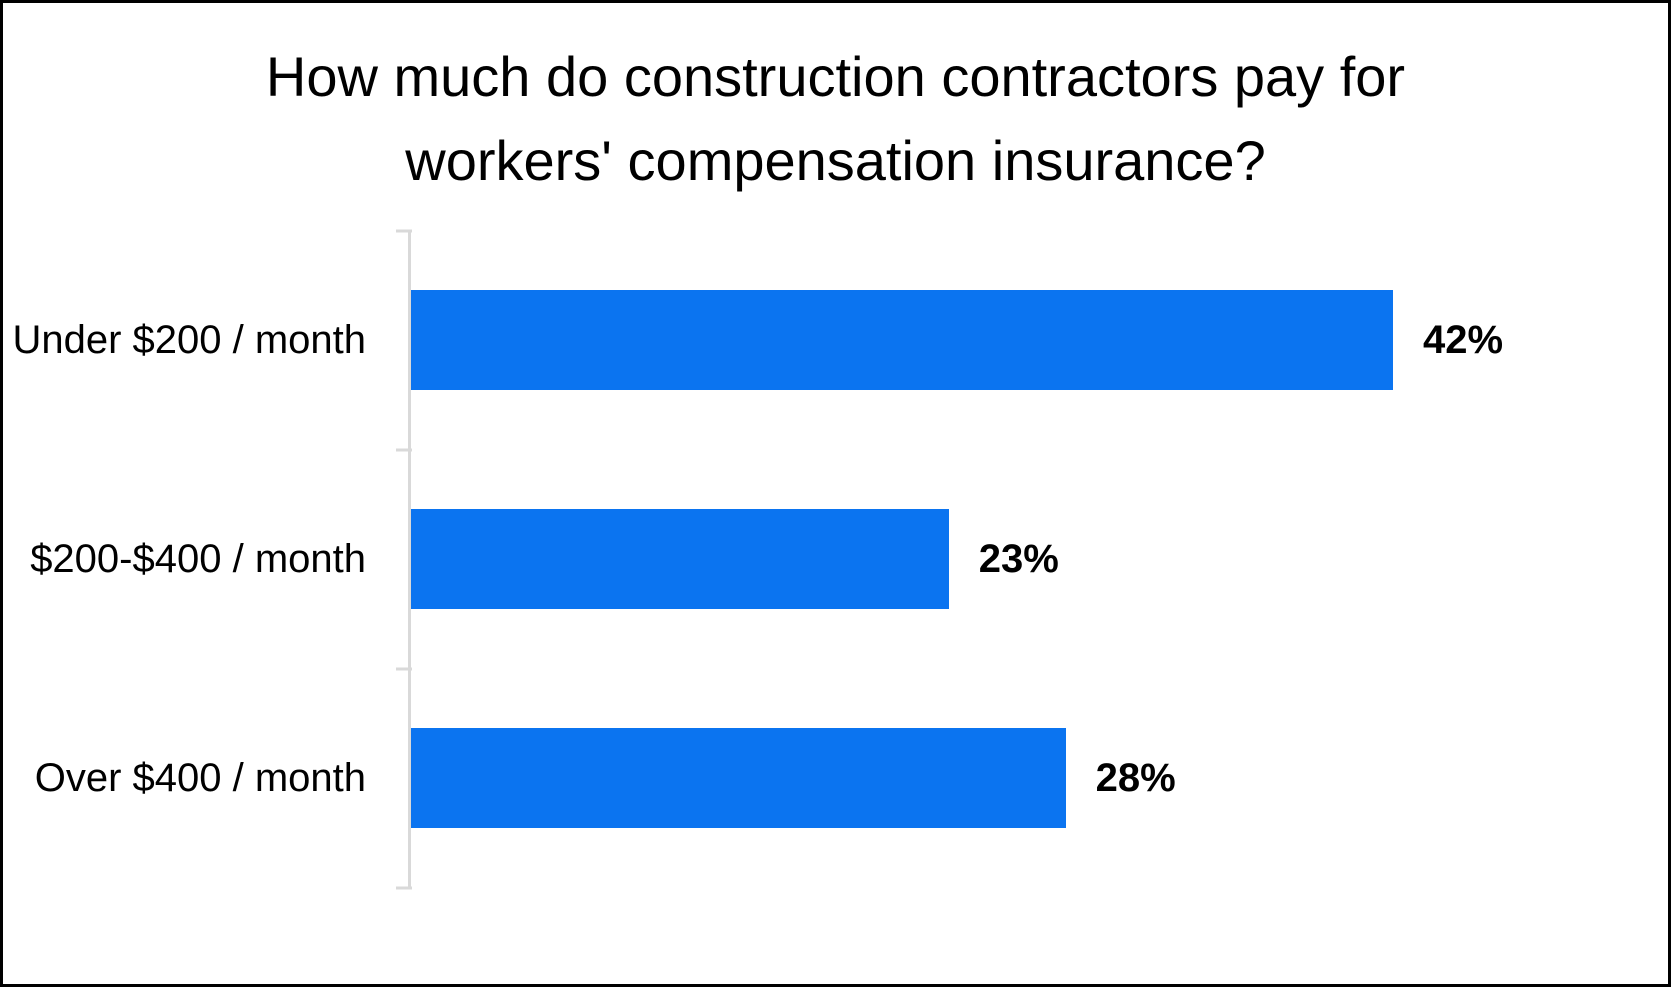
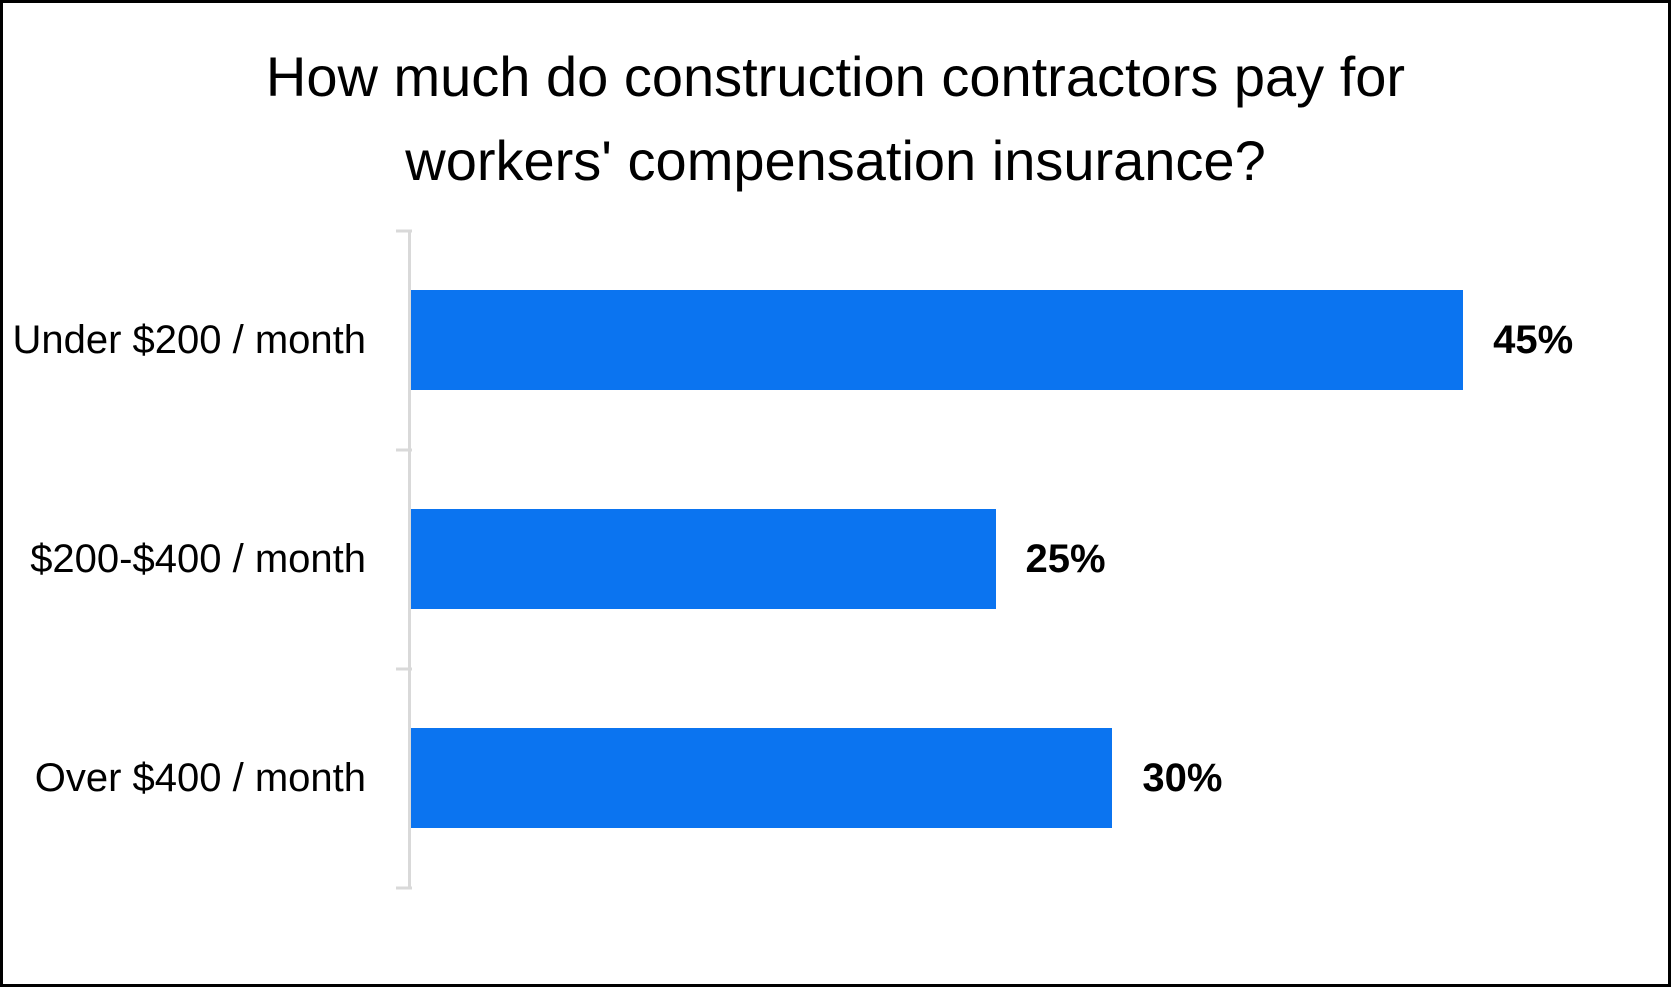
Under $200 / month: 42% -> 45%
$200-$400 / month: 23% -> 25%
Over $400 / month: 28% -> 30%
